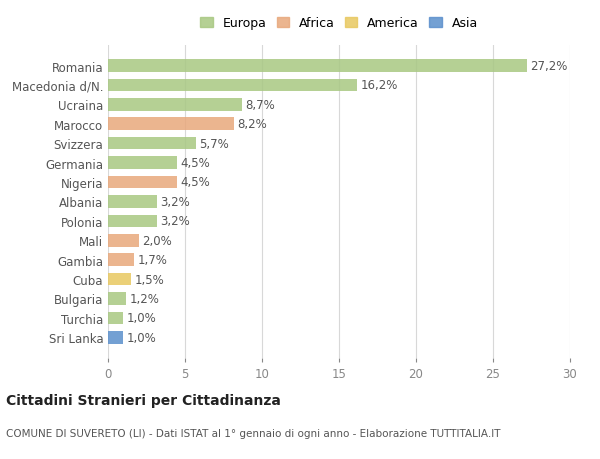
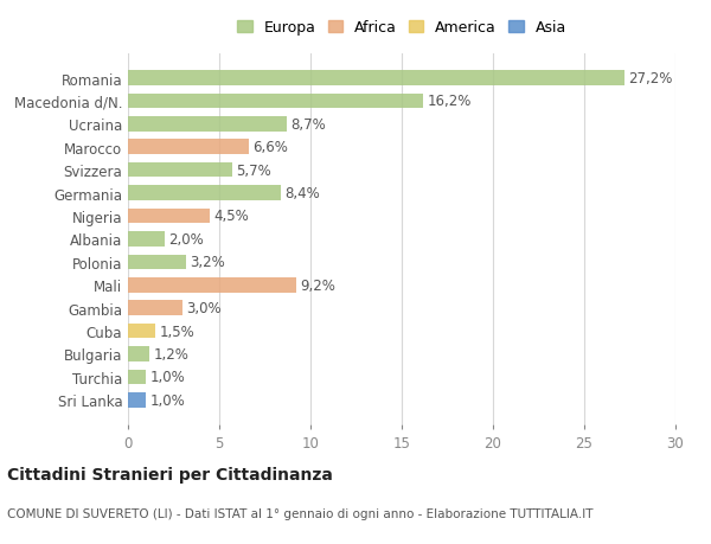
Marocco: 8,2% -> 6,6%
Germania: 4,5% -> 8,4%
Albania: 3,2% -> 2,0%
Mali: 2,0% -> 9,2%
Gambia: 1,7% -> 3,0%
